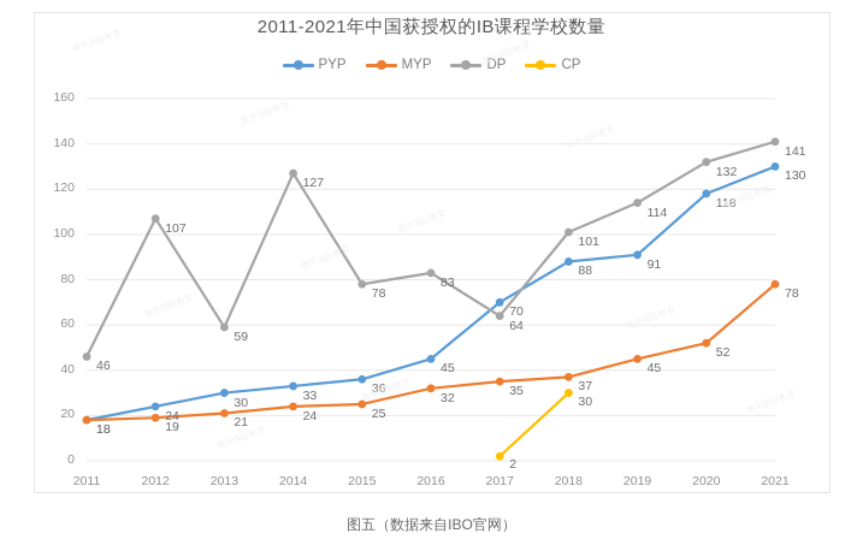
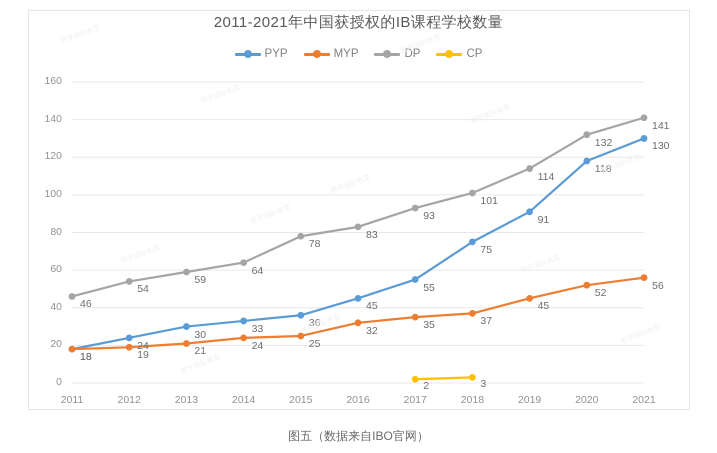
DP/2012: 107 -> 54
DP/2014: 127 -> 64
PYP/2017: 70 -> 55
DP/2017: 64 -> 93
PYP/2018: 88 -> 75
CP/2018: 30 -> 3
MYP/2021: 78 -> 56
